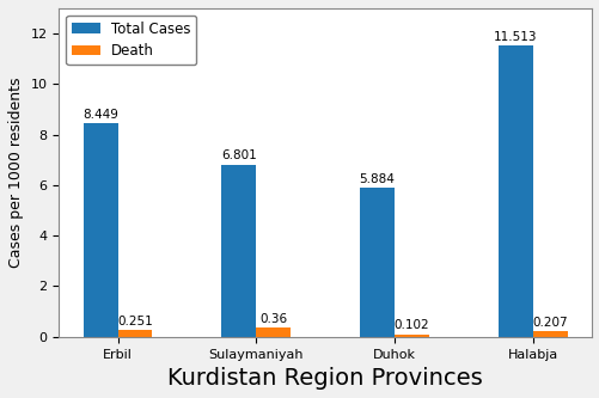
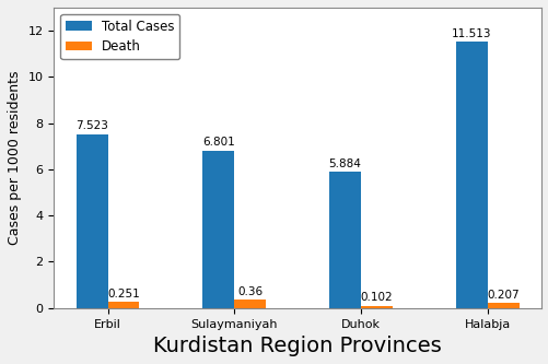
Total Cases/Erbil: 8.449 -> 7.523
